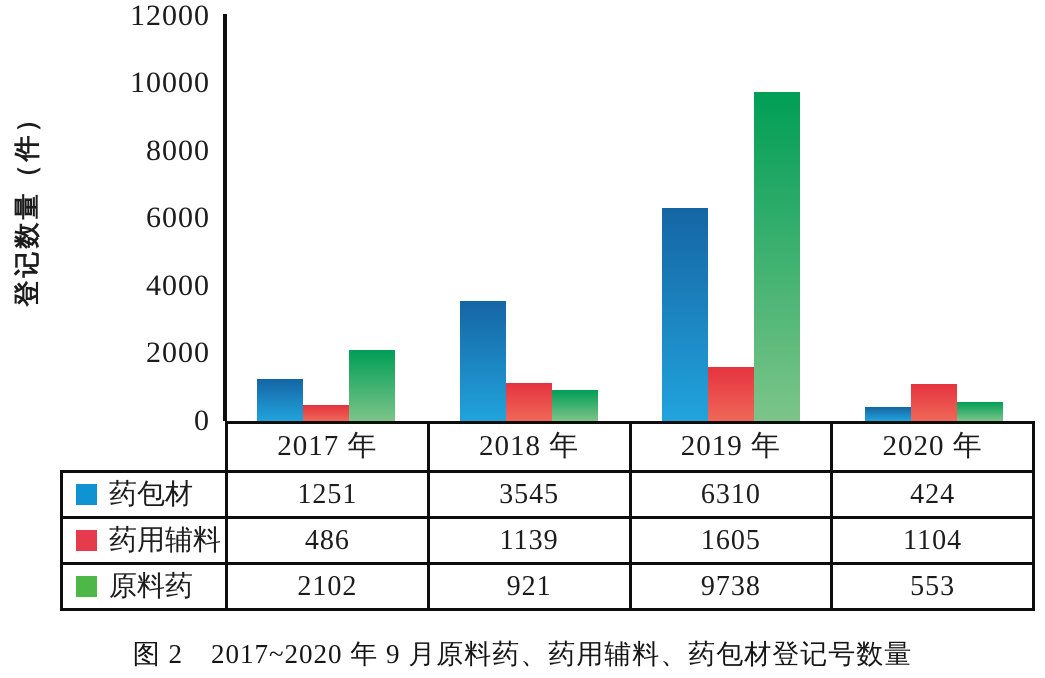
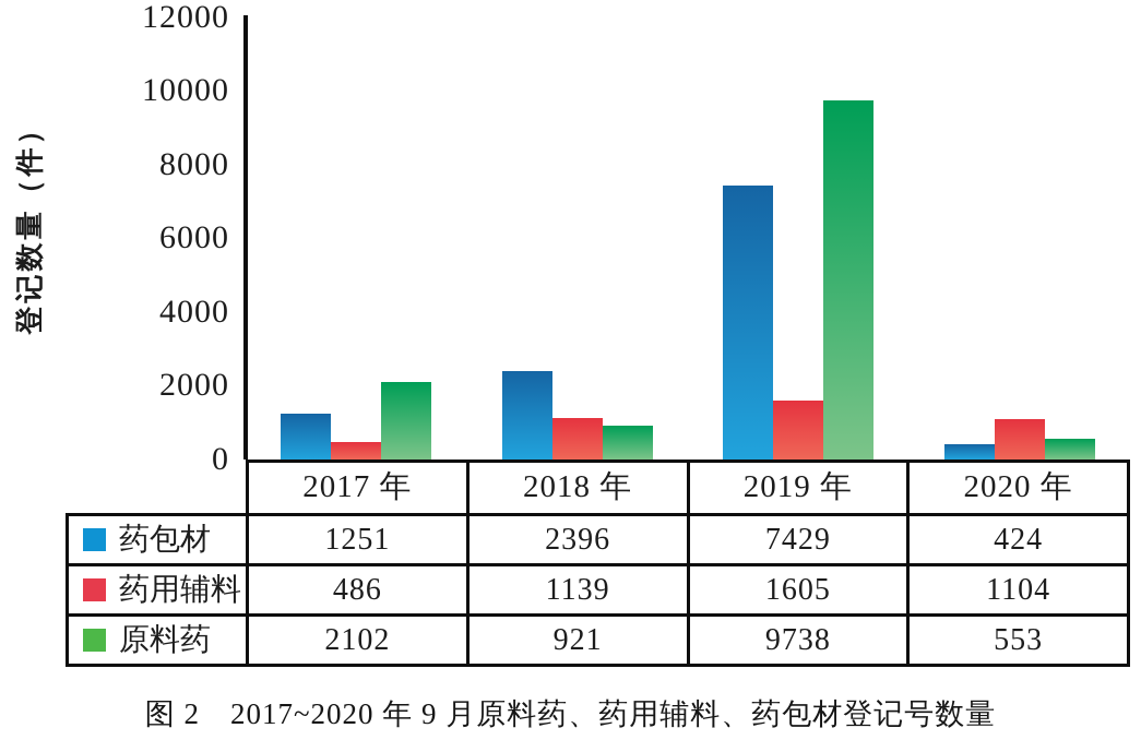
药包材/2018 年: 3545 -> 2396
药包材/2019 年: 6310 -> 7429
